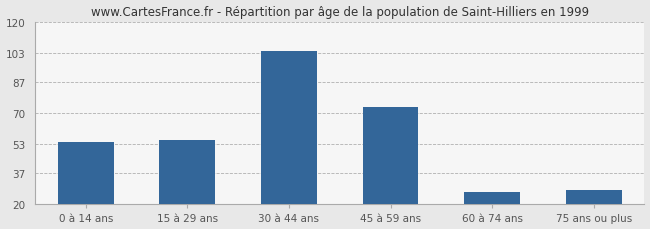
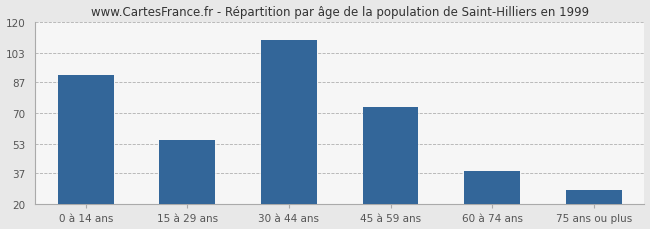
0 à 14 ans: 54 -> 91
30 à 44 ans: 104 -> 110
60 à 74 ans: 27 -> 38
